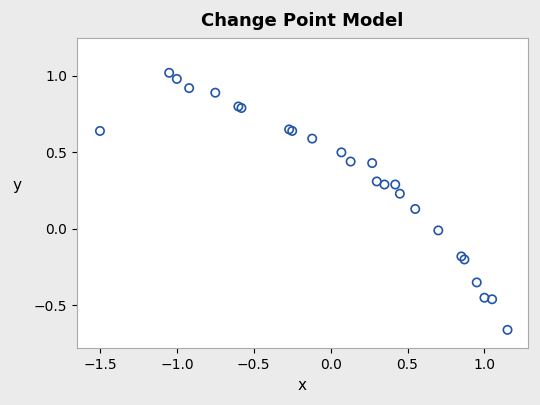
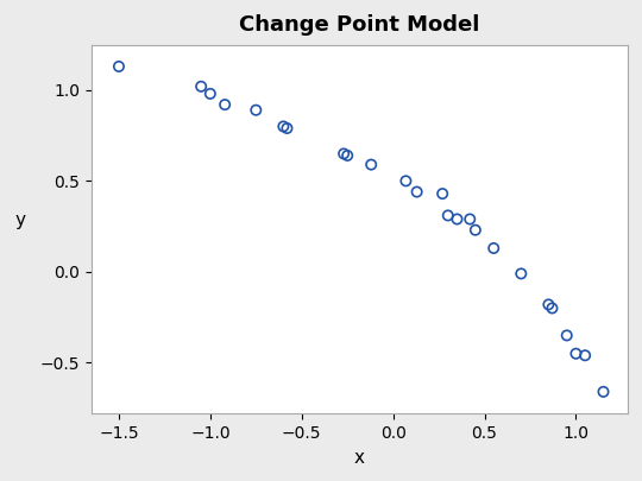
−1.5: 0.64 -> 1.13
